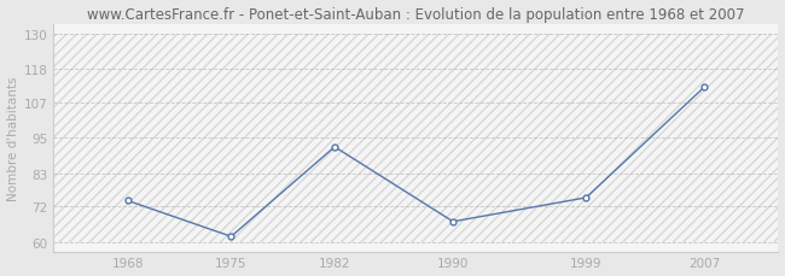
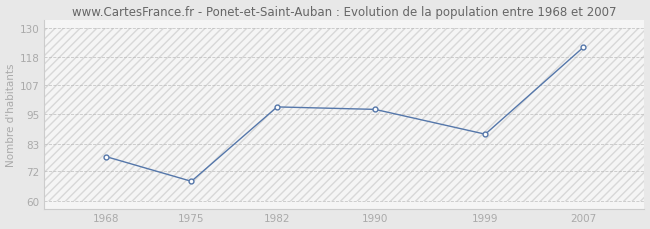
1968: 74 -> 78
1975: 62 -> 68
1982: 92 -> 98
1990: 67 -> 97
1999: 75 -> 87
2007: 112 -> 122
